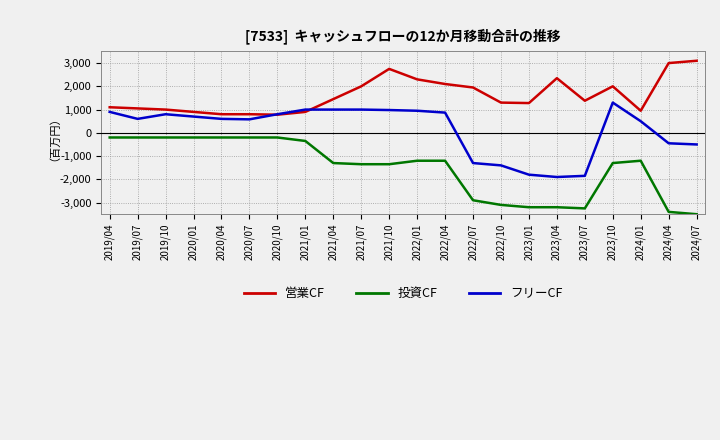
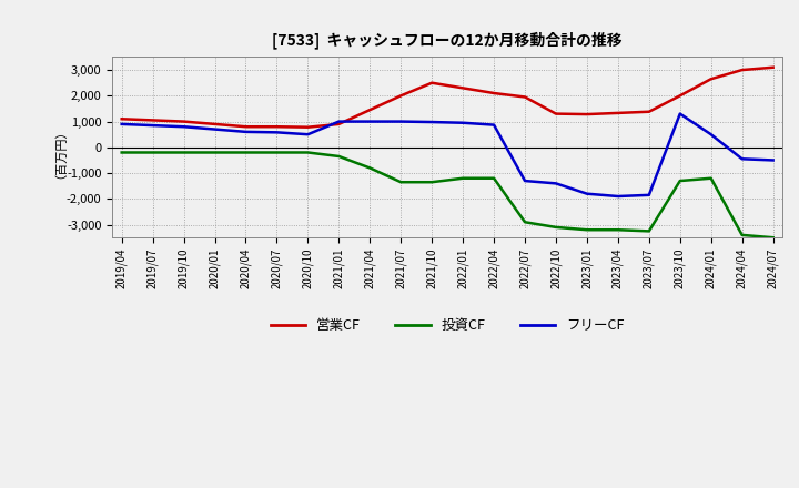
フリーCF/2019/07: 600 -> 850
フリーCF/2020/10: 800 -> 500
投資CF/2021/04: -1,300 -> -800
営業CF/2021/10: 2,750 -> 2,500
営業CF/2023/04: 2,350 -> 1,330
営業CF/2024/01: 950 -> 2,650
